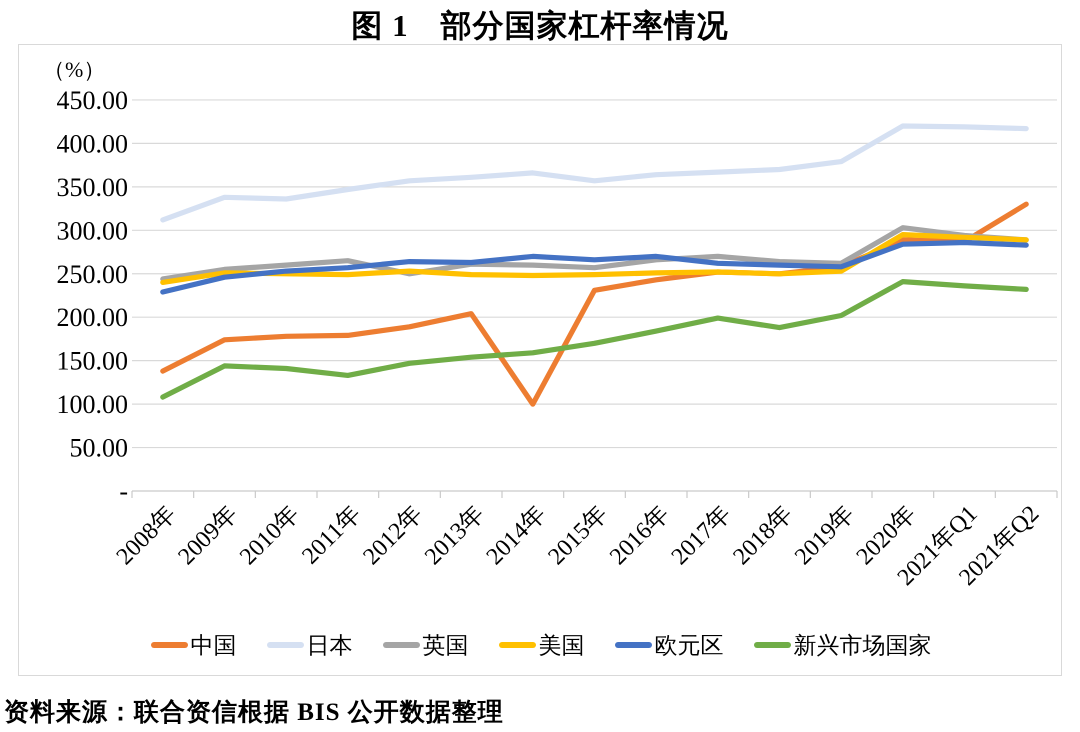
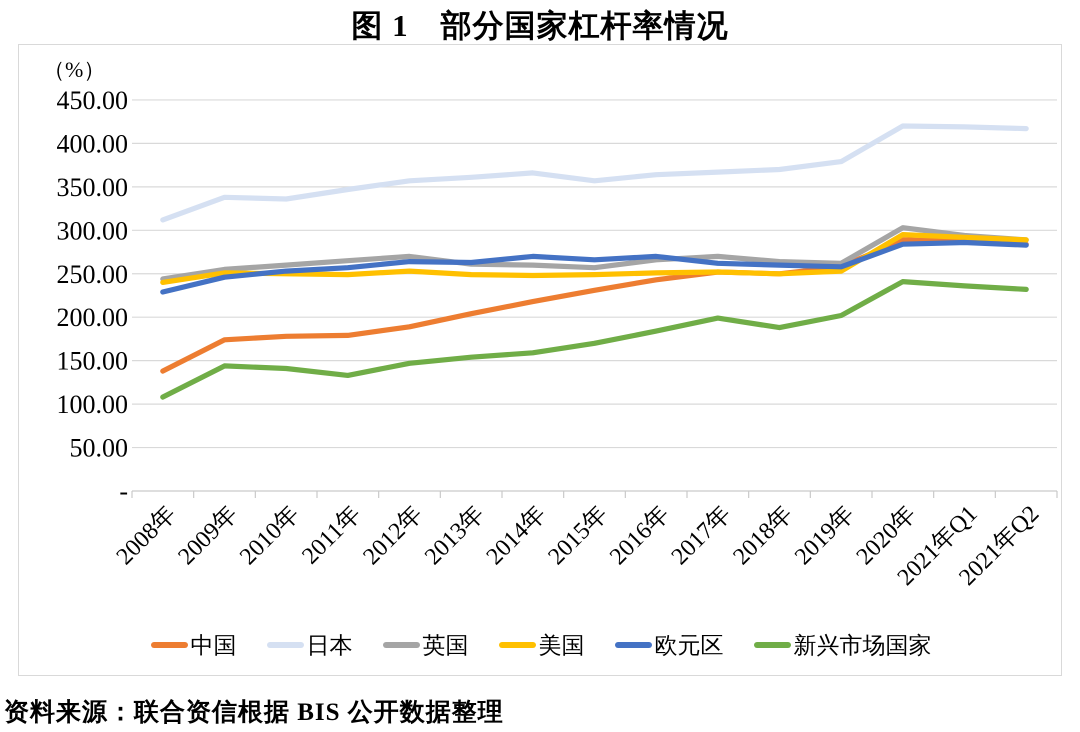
英国/2012年: 250 -> 270
中国/2014年: 100 -> 220
中国/2021年Q2: 330 -> 280
